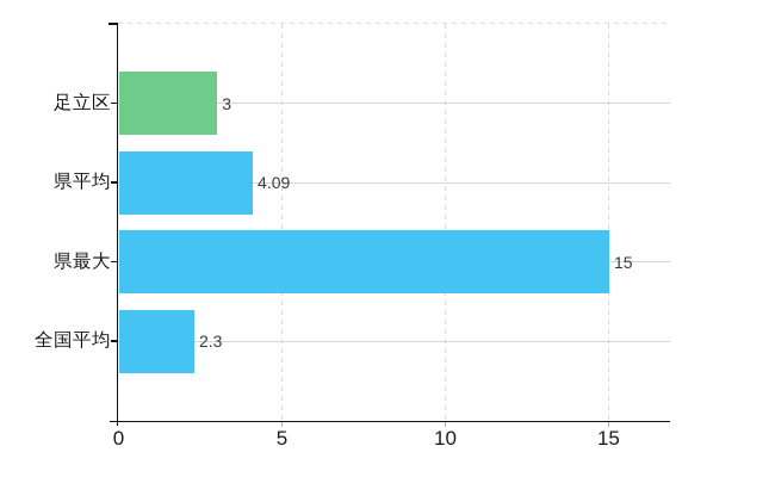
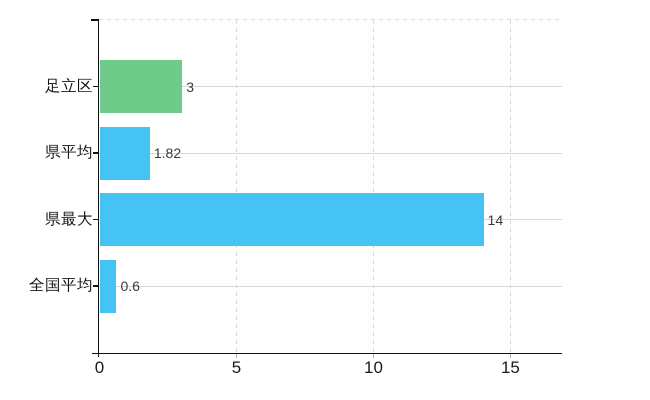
県平均: 4.09 -> 1.82
県最大: 15 -> 14
全国平均: 2.3 -> 0.6
